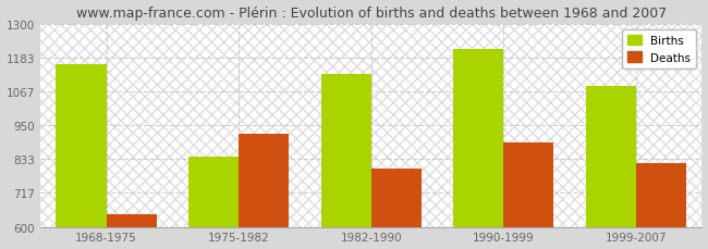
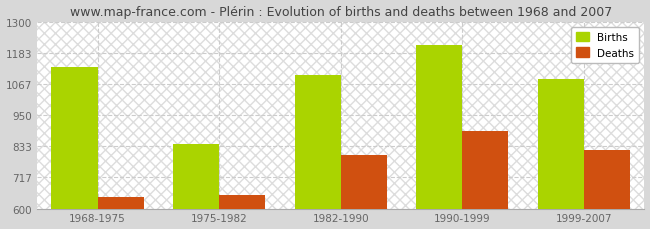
Births/1968-1975: 1160 -> 1128
Deaths/1975-1982: 920 -> 650
Births/1982-1990: 1125 -> 1098
